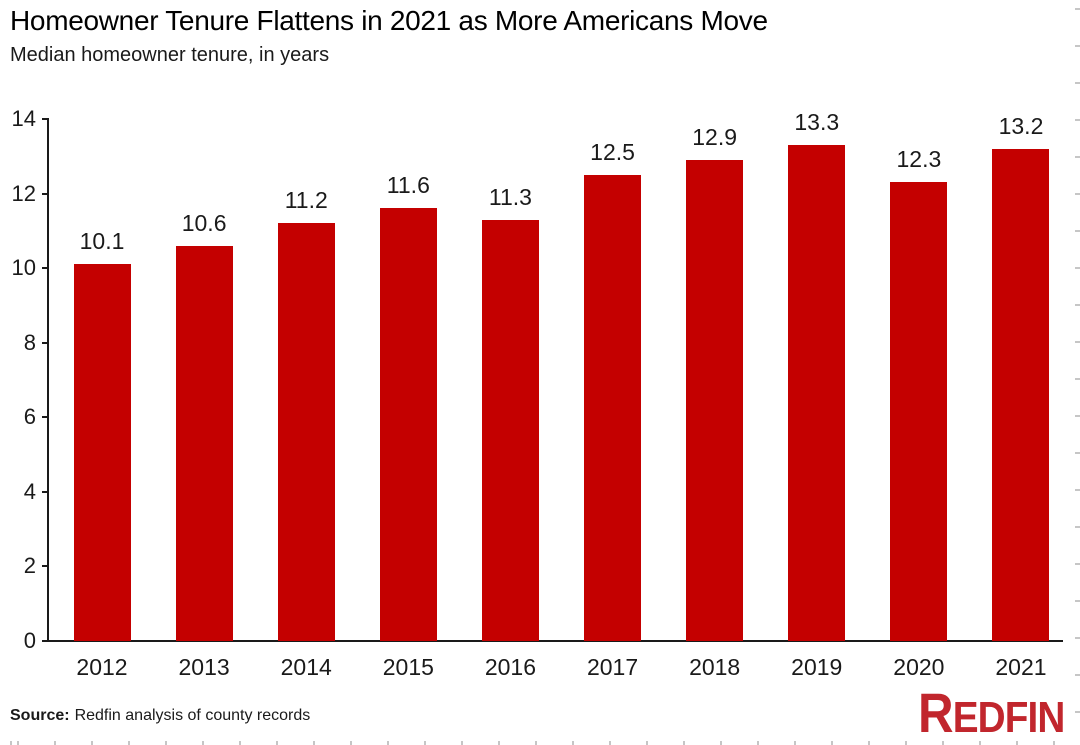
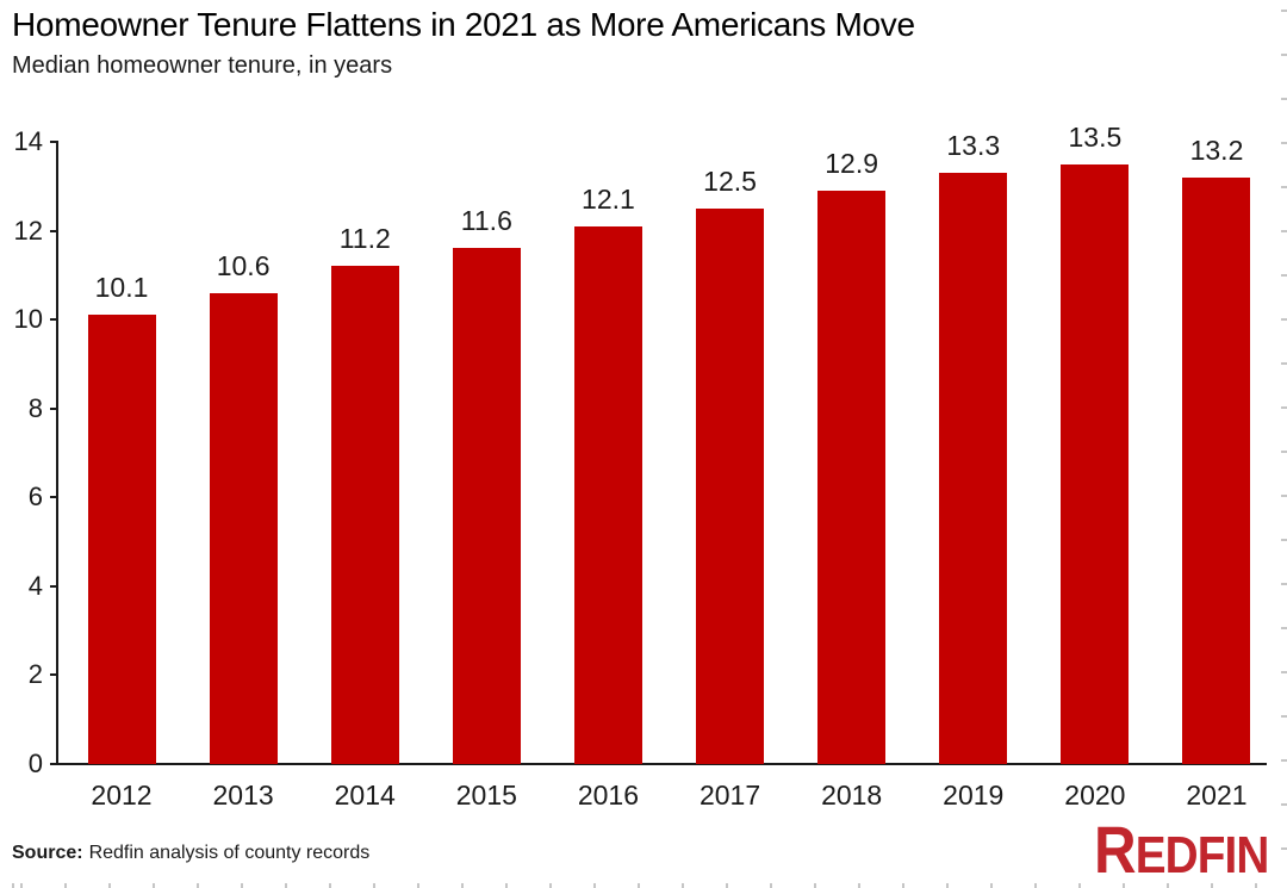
2016: 11.3 -> 12.1
2020: 12.3 -> 13.5
